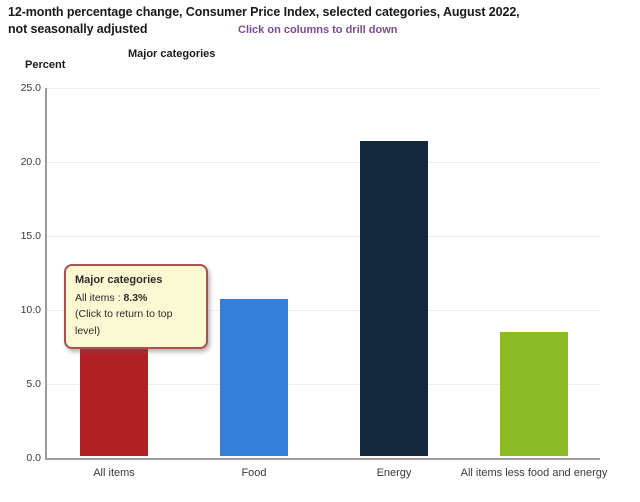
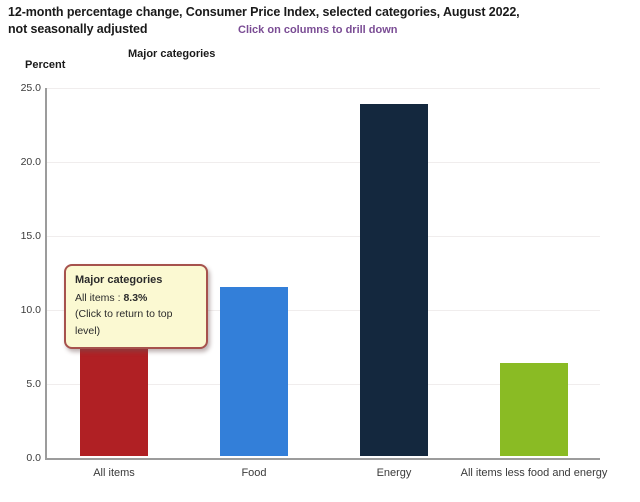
Food: 10.6 -> 11.4
Energy: 21.3 -> 23.8
All items less food and energy: 8.4 -> 6.3
